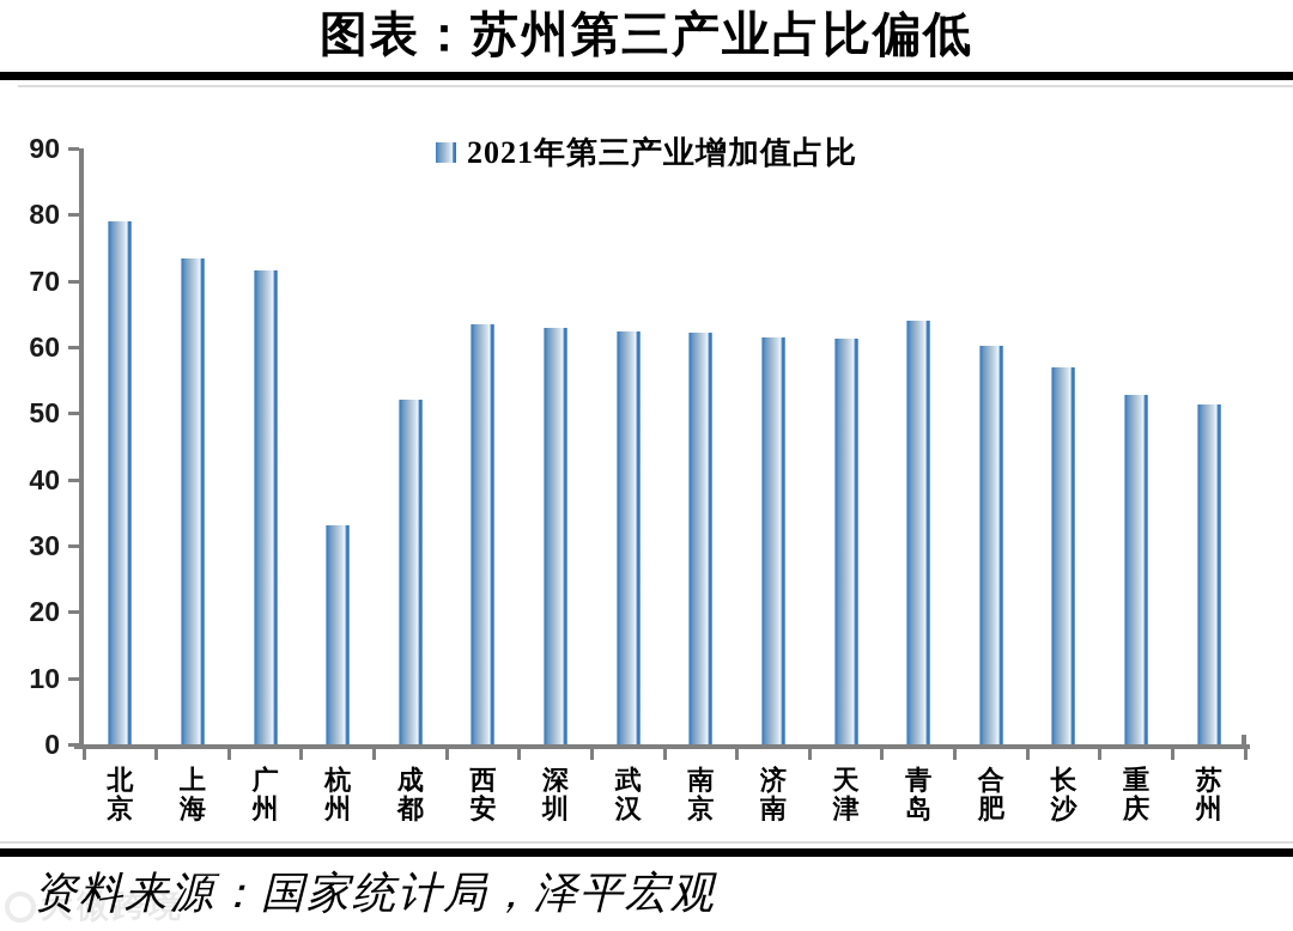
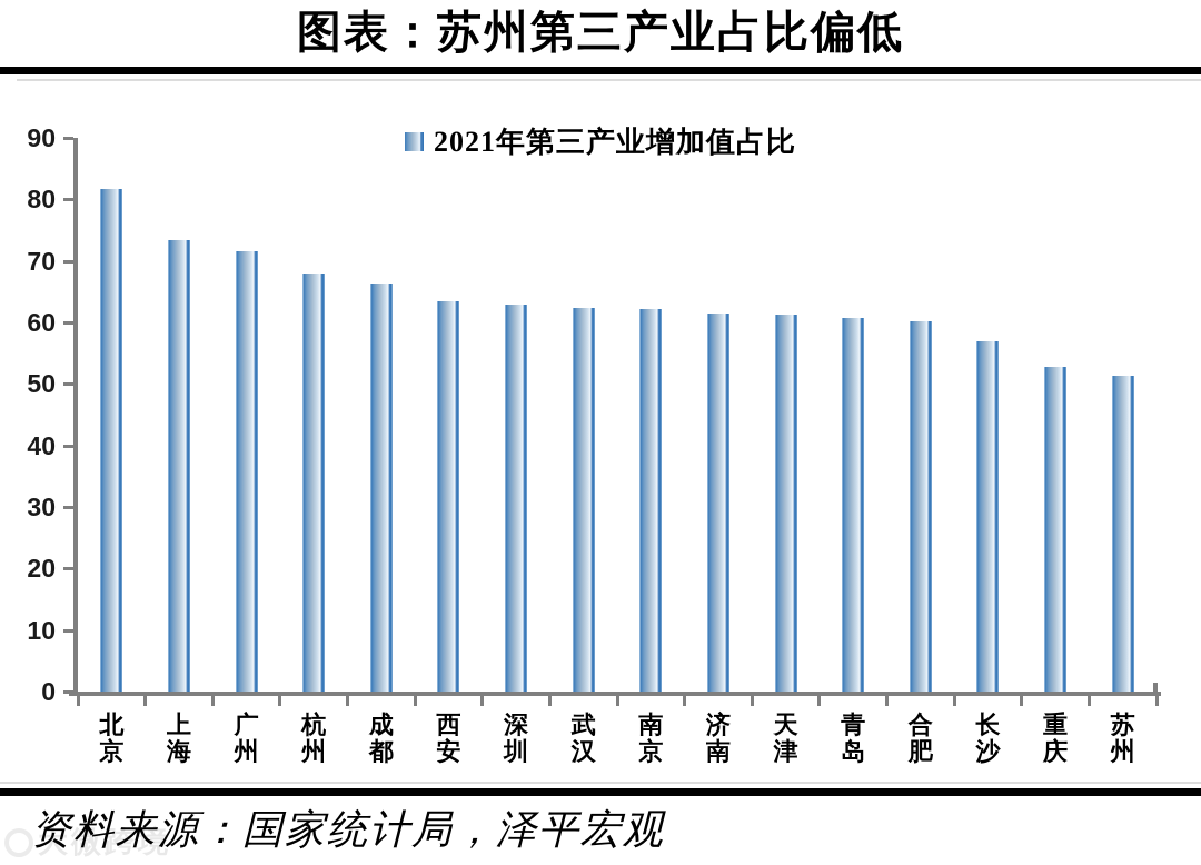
北京: 79 -> 82
杭州: 33 -> 68
成都: 52 -> 66
青岛: 64 -> 61
